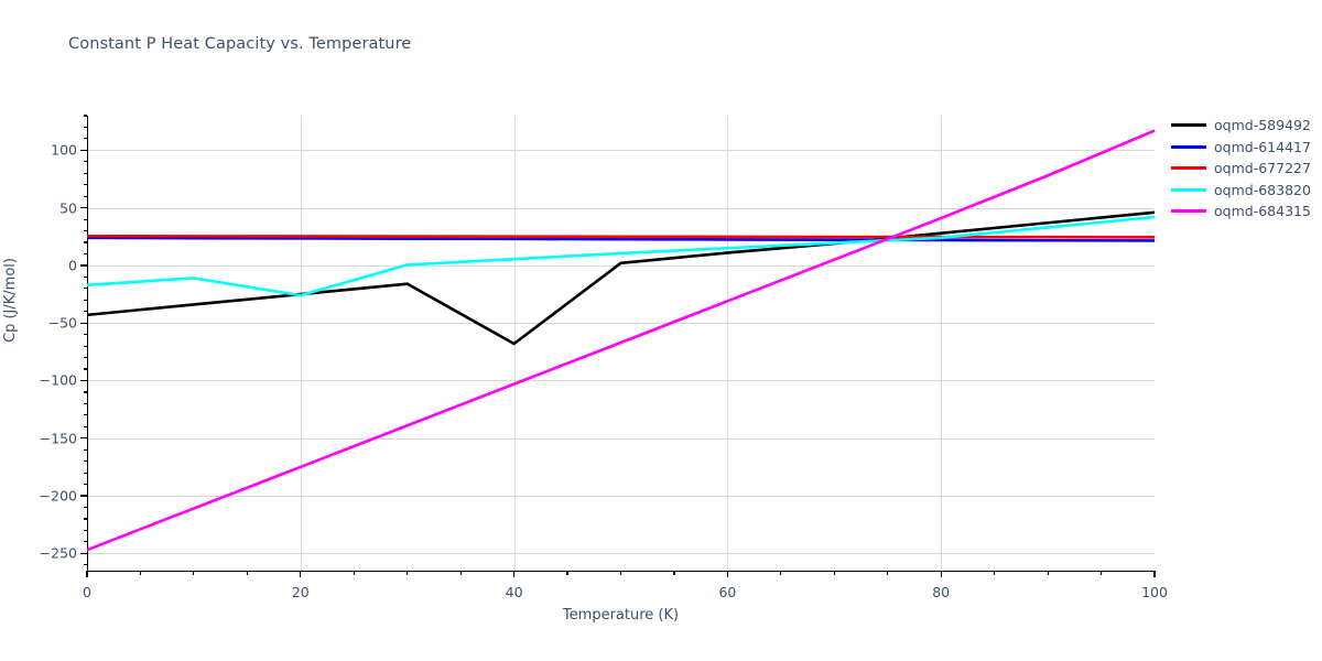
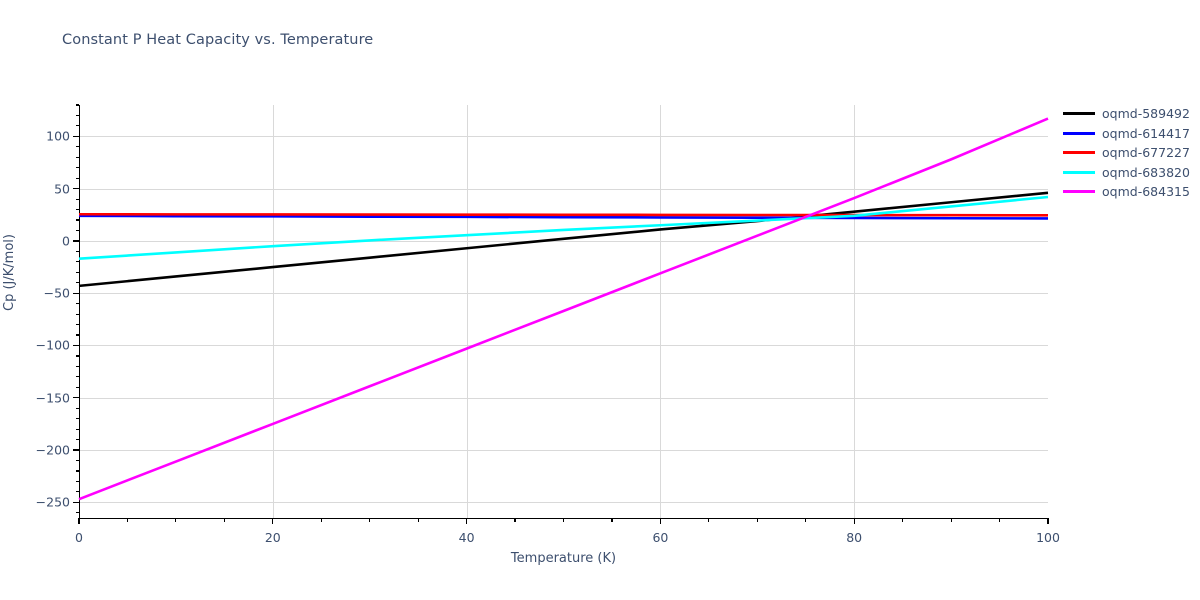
oqmd-683820/20: -26 -> -5
oqmd-589492/40: -68 -> -7
